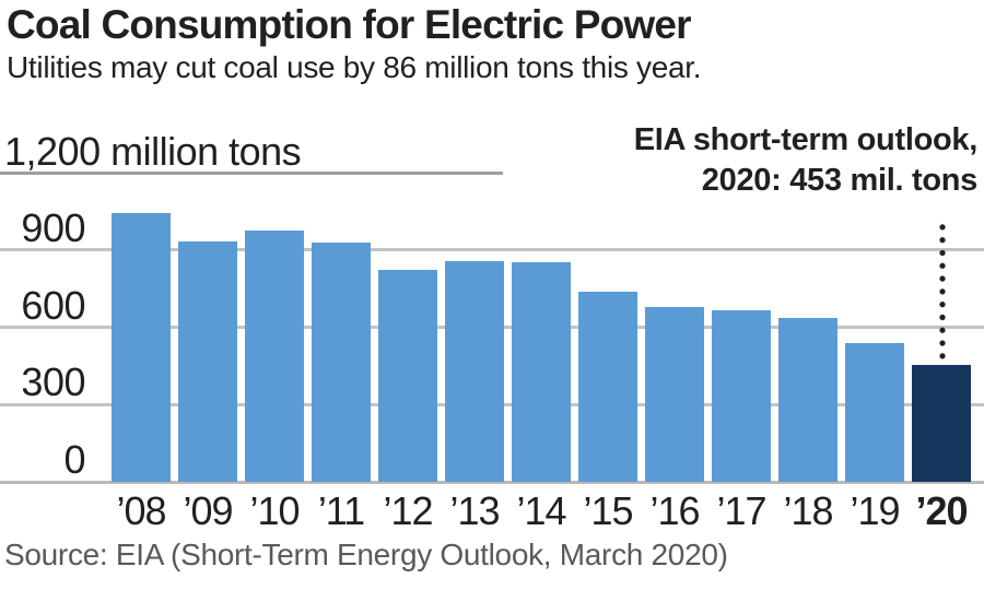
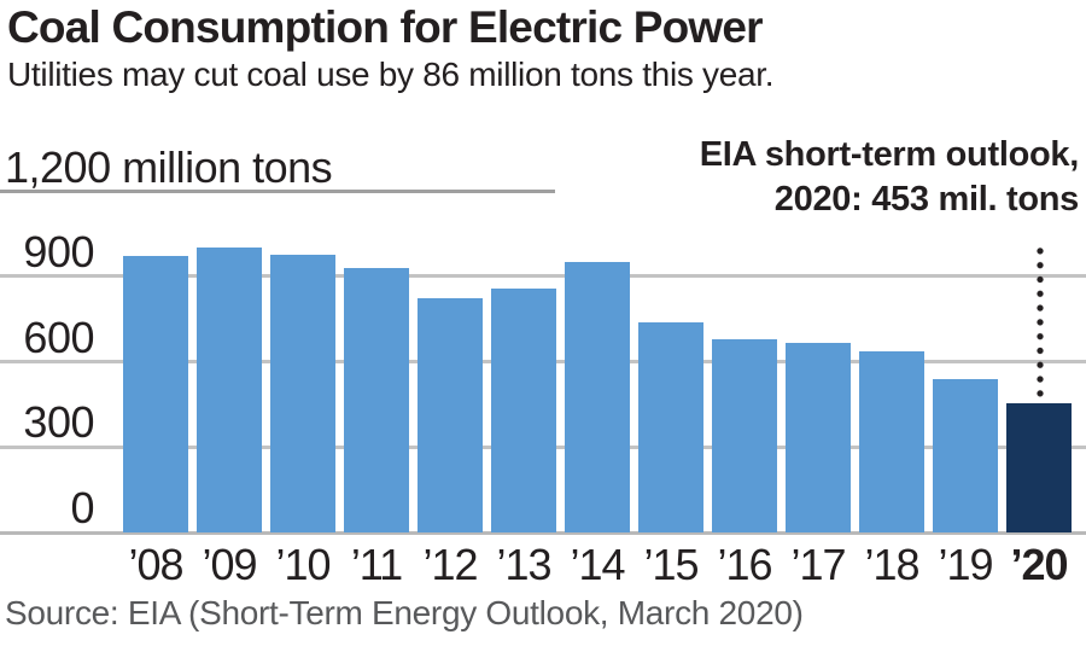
’08: 1040 -> 970
’09: 930 -> 1000
’14: 850 -> 950
